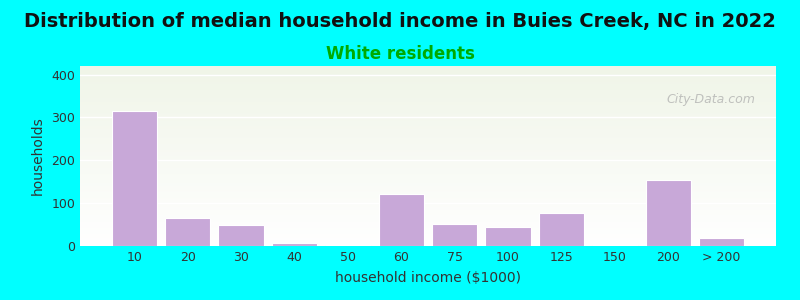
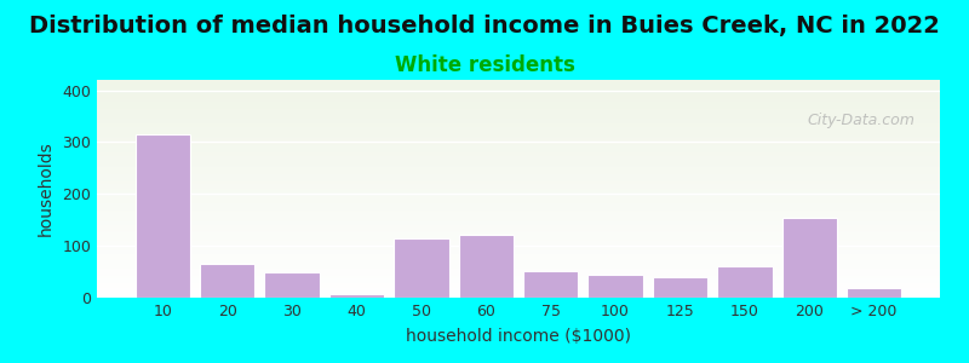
50: 2 -> 115
125: 78 -> 40
150: 2 -> 60
